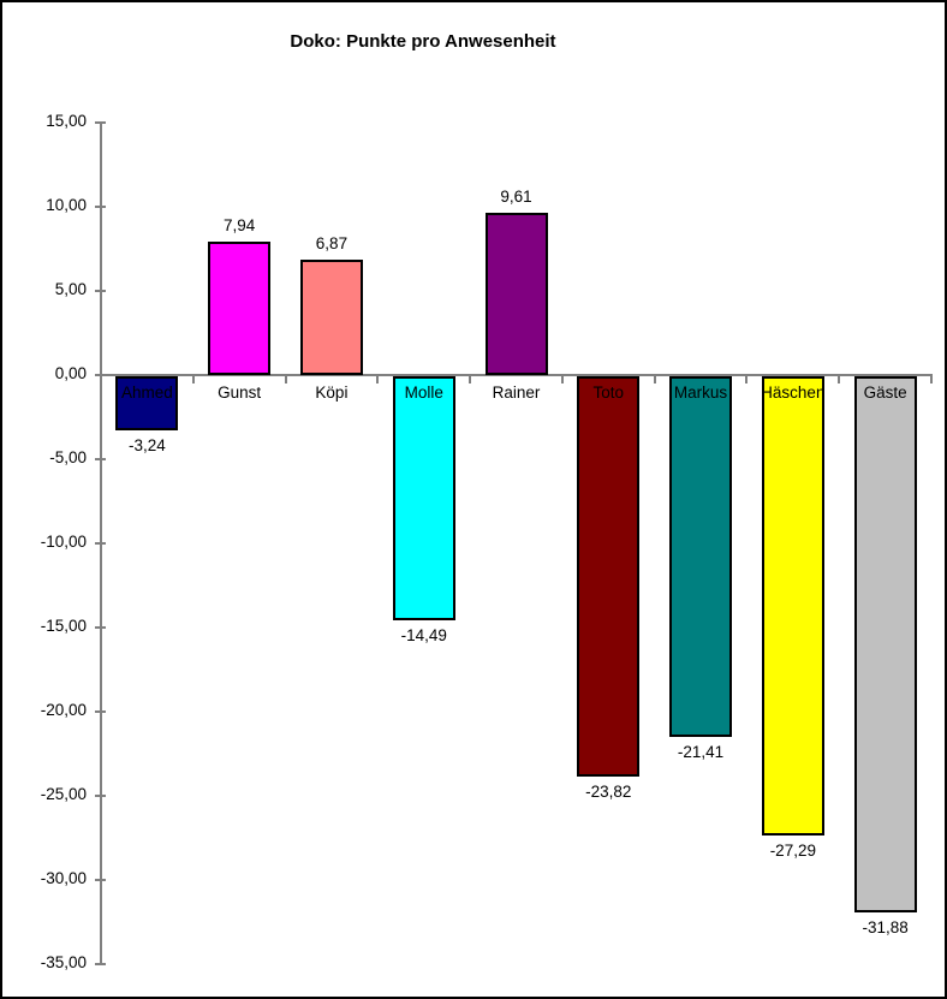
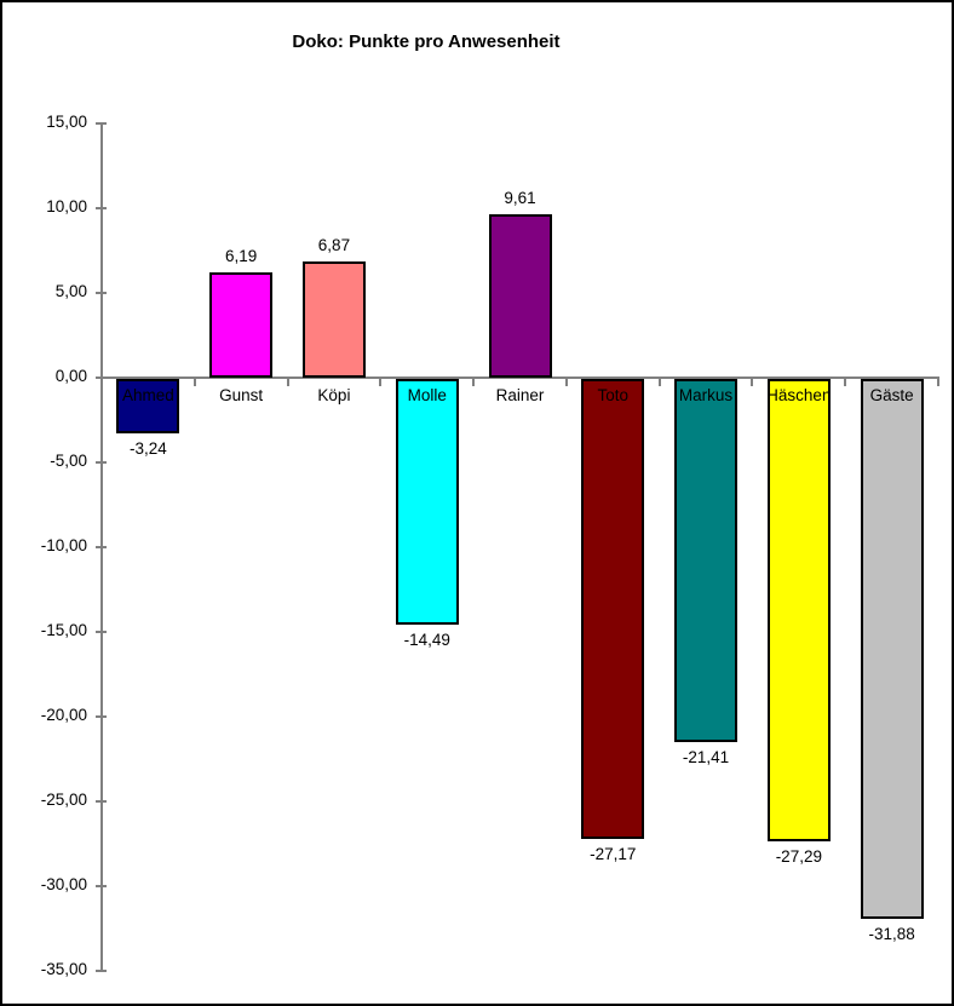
Gunst: 7,94 -> 6,19
Toto: -23,82 -> -27,17
